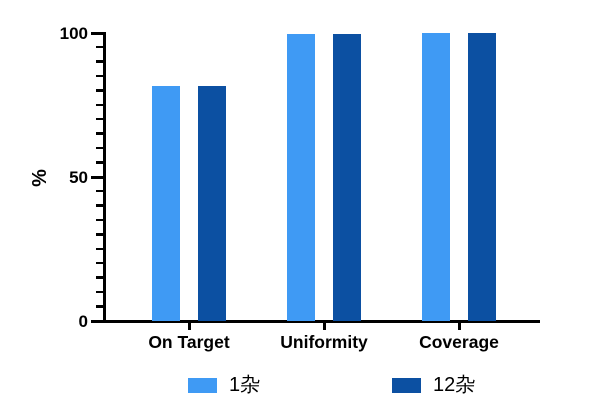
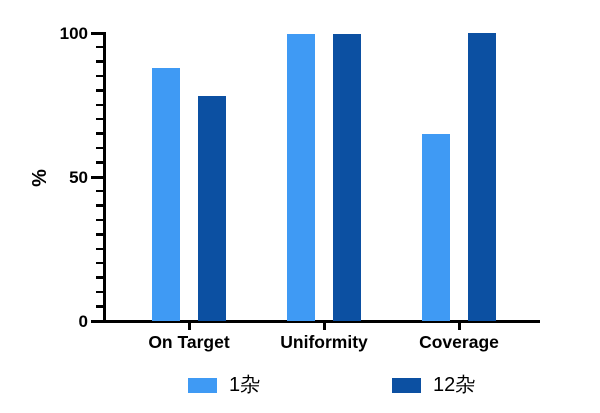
1杂/On Target: 82 -> 88
12杂/On Target: 82 -> 78
1杂/Coverage: 100 -> 65
